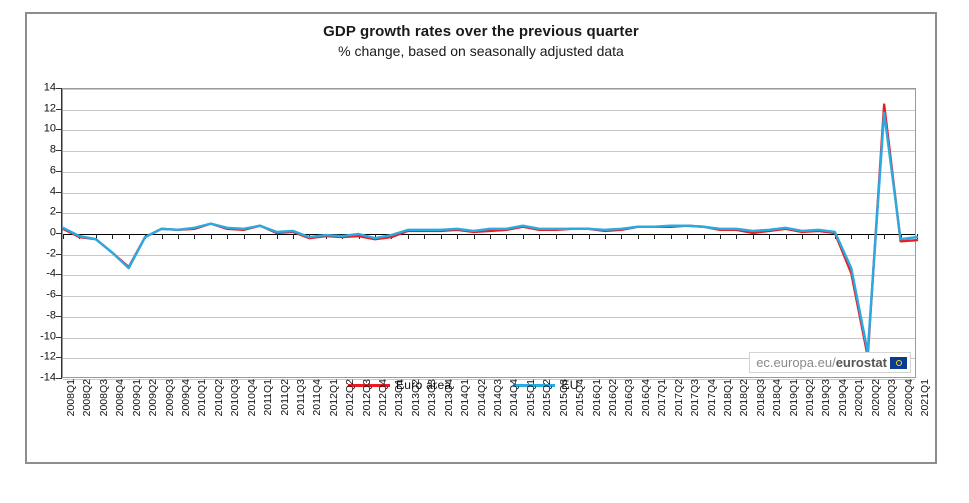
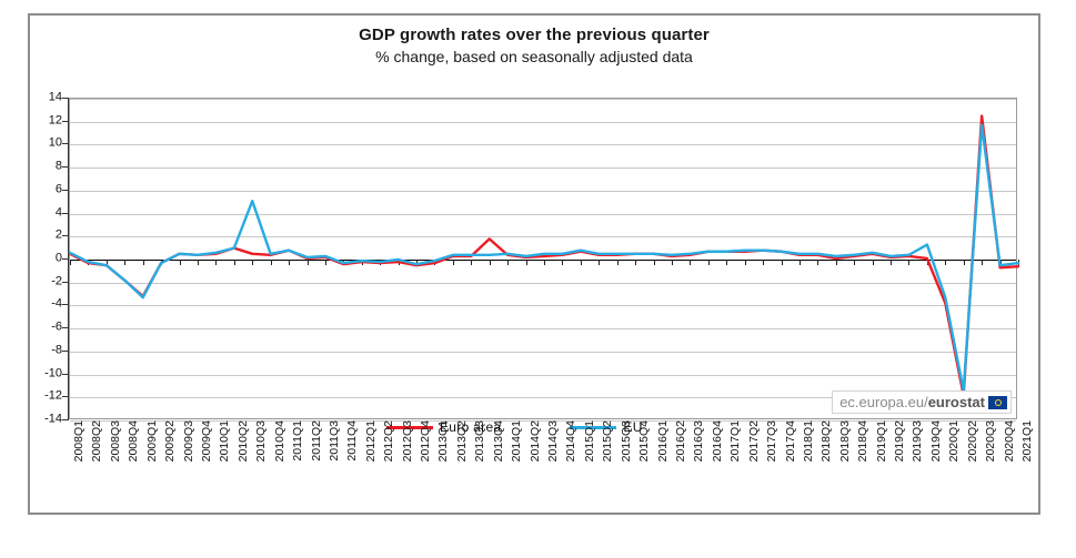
EU/2010Q3: 0.6 -> 5.1
Euro area/2013Q4: 0.3 -> 1.8
EU/2019Q4: 0.2 -> 1.3
